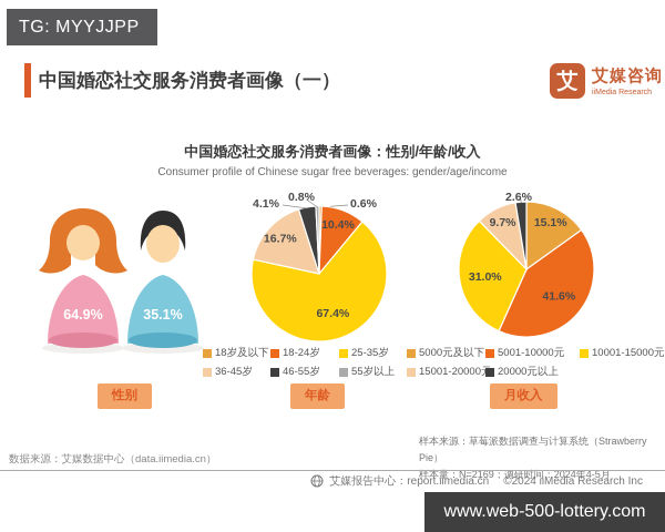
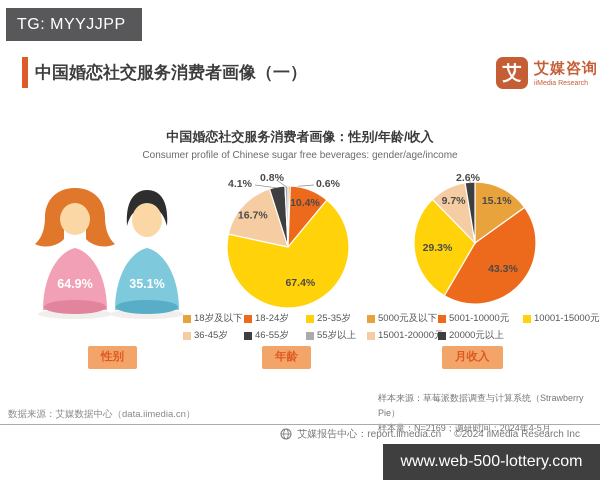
月收入/5001-10000元: 41.6% -> 43.3%
月收入/10001-15000元: 31.0% -> 29.3%
